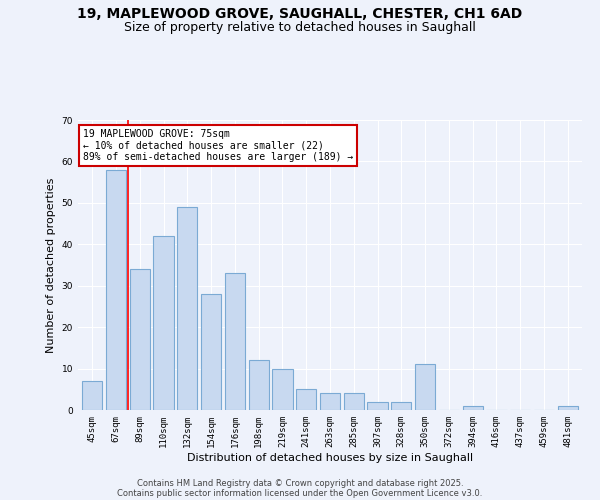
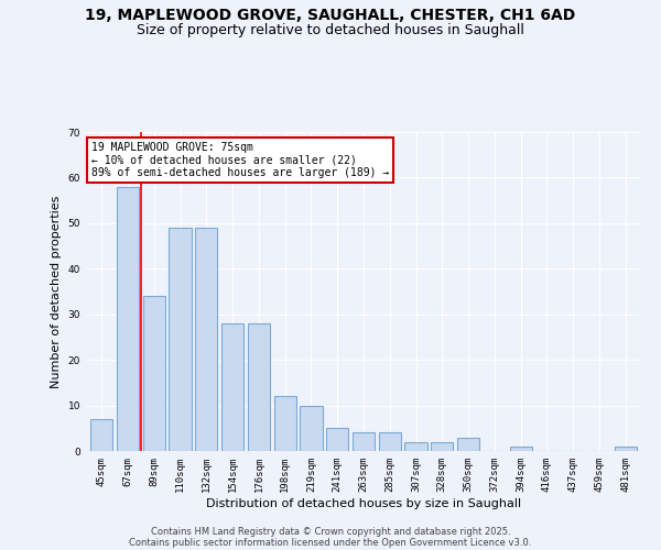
110sqm: 42 -> 49
176sqm: 33 -> 28
350sqm: 11 -> 3
